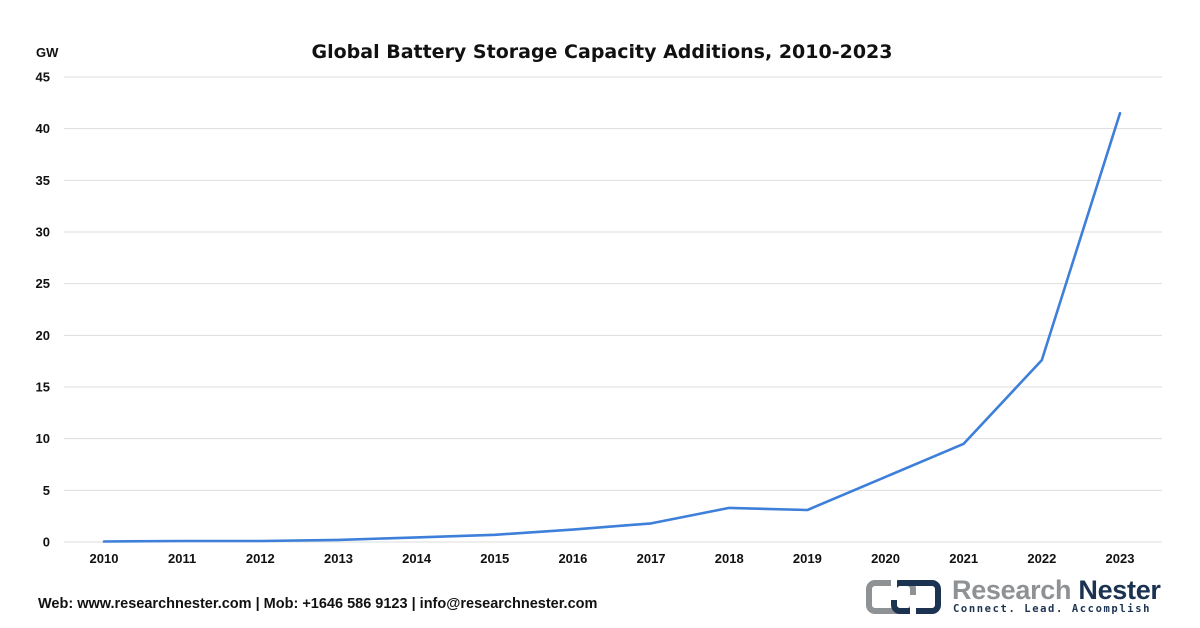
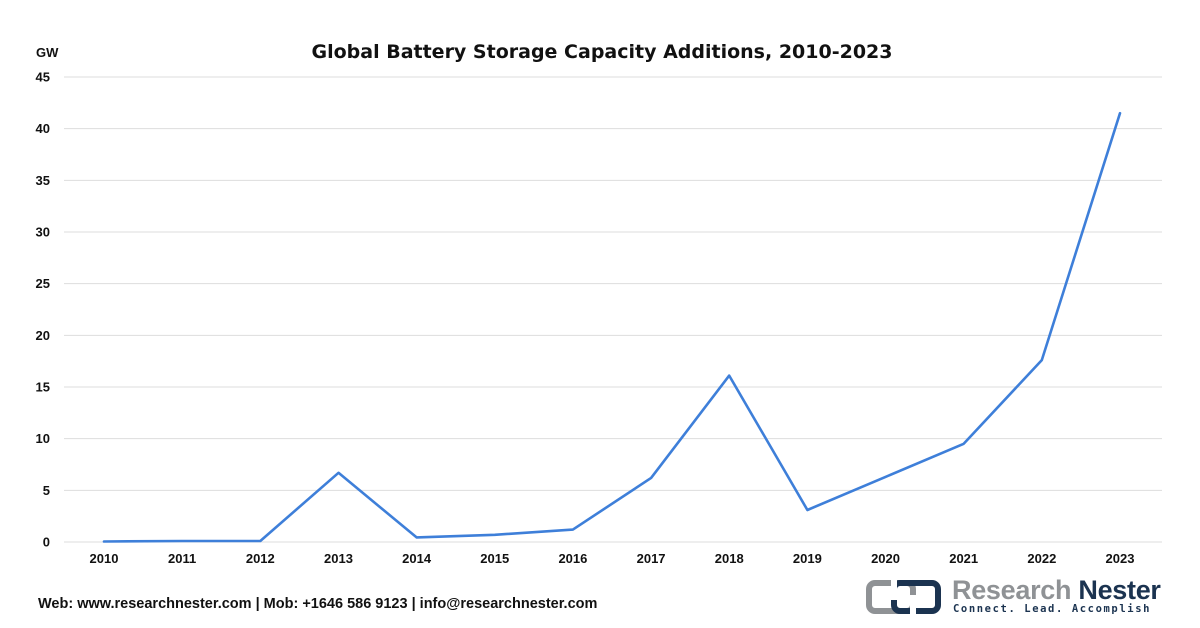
2013: 0.2 -> 6.7
2017: 1.8 -> 6.2
2018: 3.3 -> 16.1
